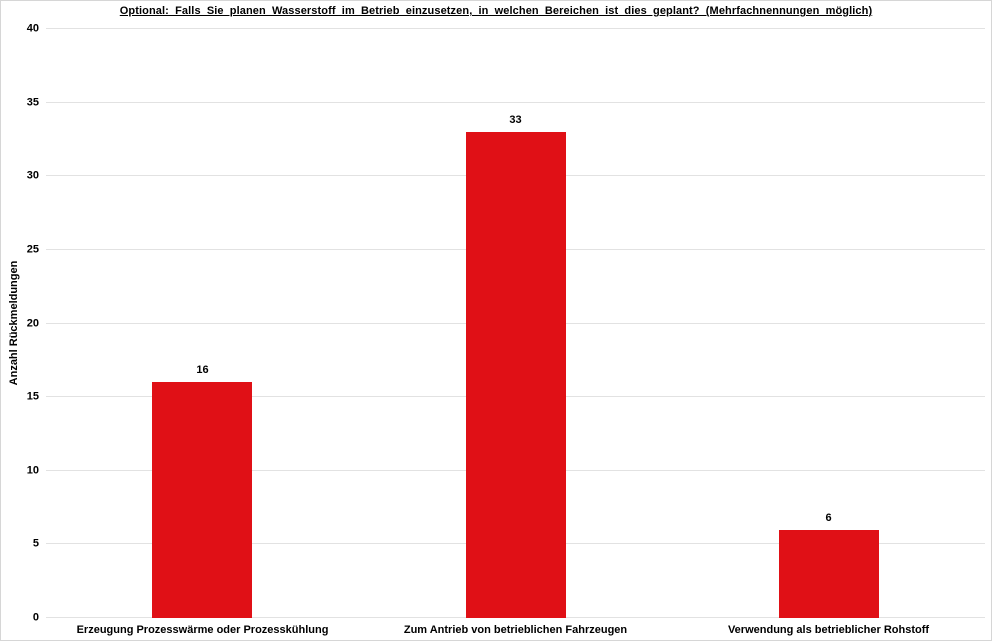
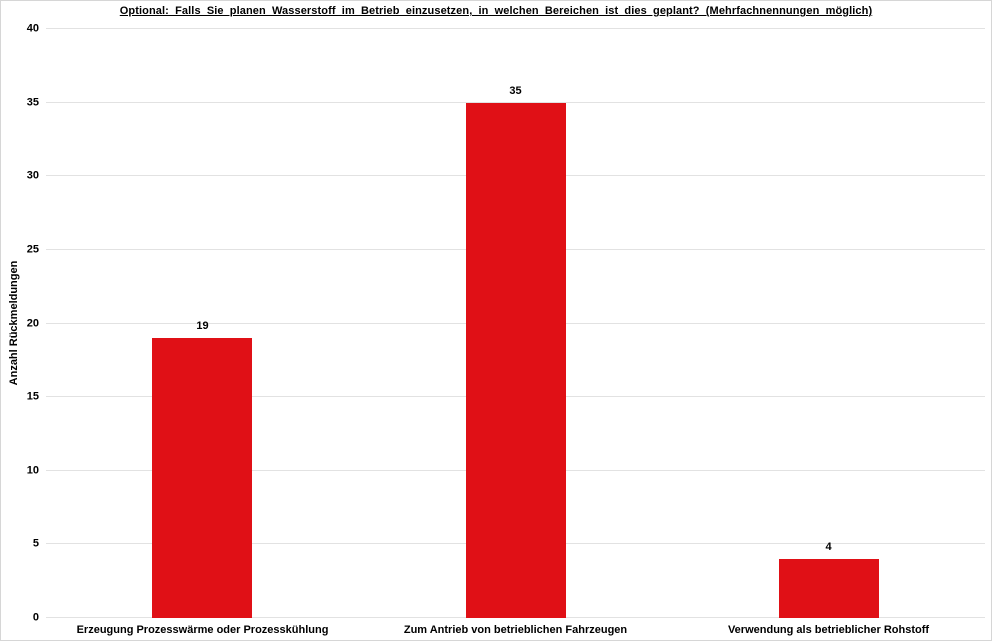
Erzeugung Prozesswärme oder Prozesskühlung: 16 -> 19
Zum Antrieb von betrieblichen Fahrzeugen: 33 -> 35
Verwendung als betrieblicher Rohstoff: 6 -> 4
